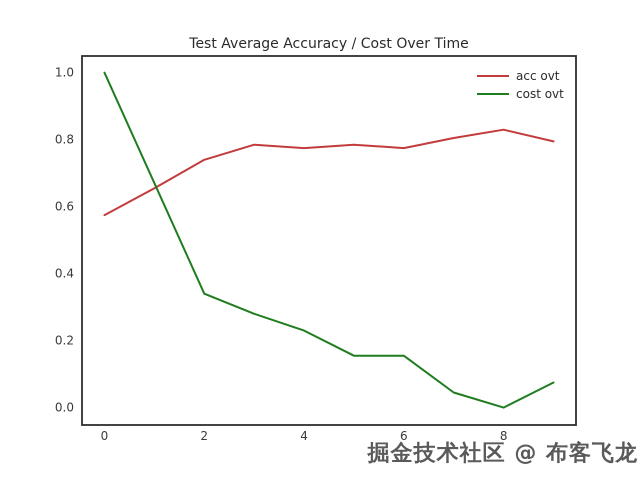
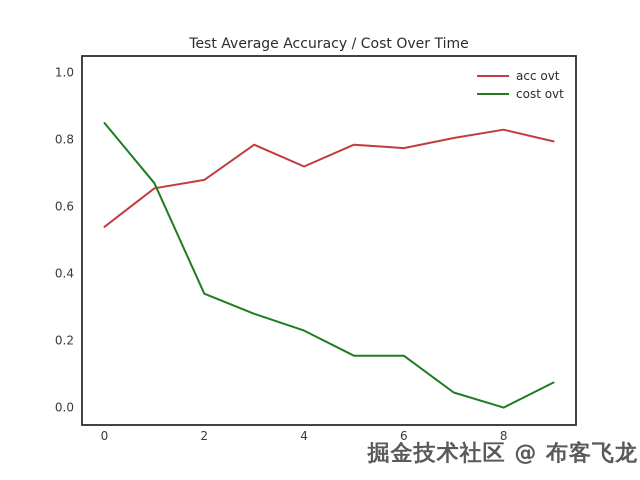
acc ovt/0: 0.57 -> 0.54
cost ovt/0: 1.00 -> 0.85
acc ovt/2: 0.74 -> 0.68
acc ovt/4: 0.78 -> 0.72
